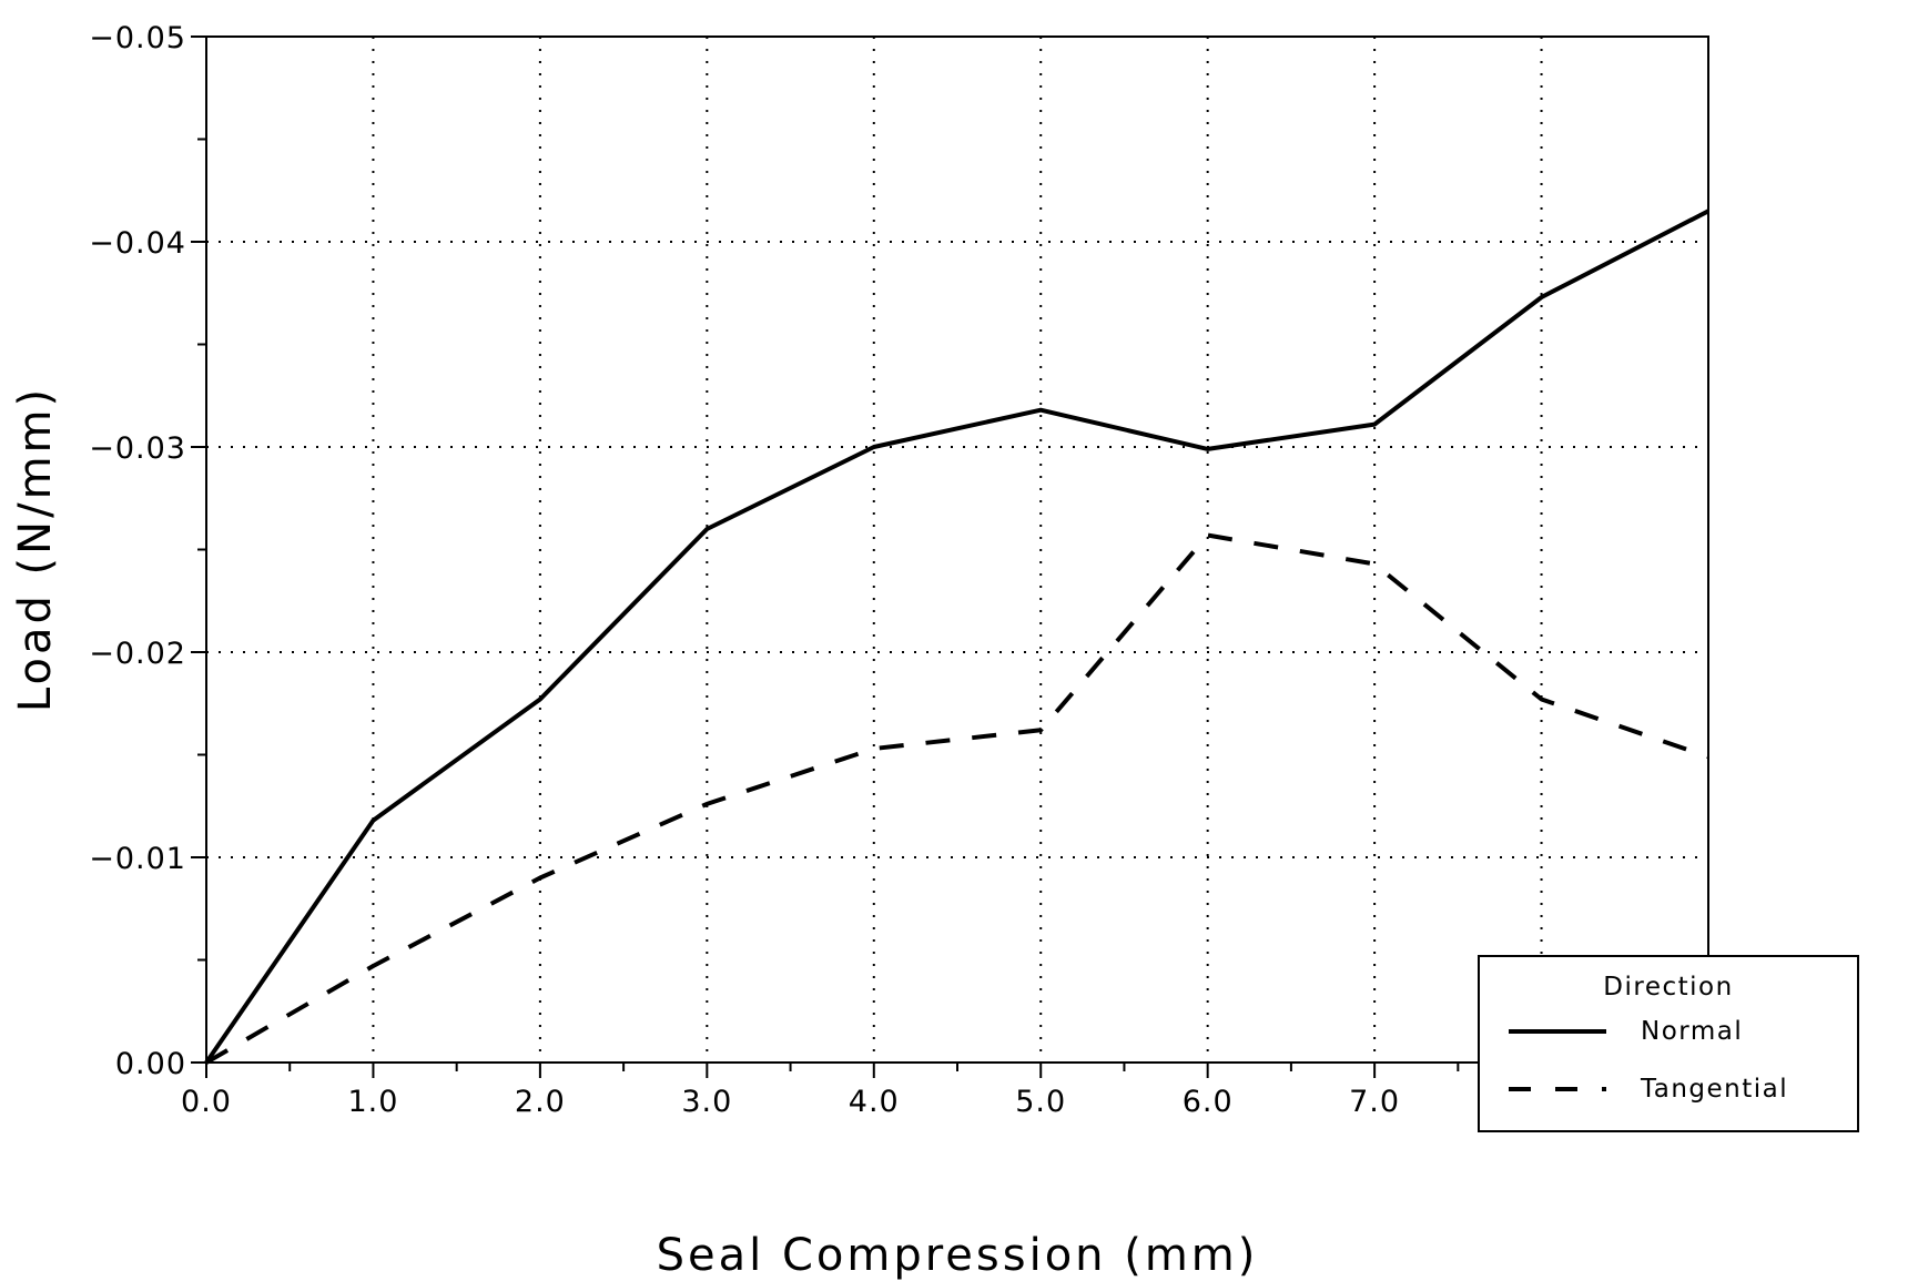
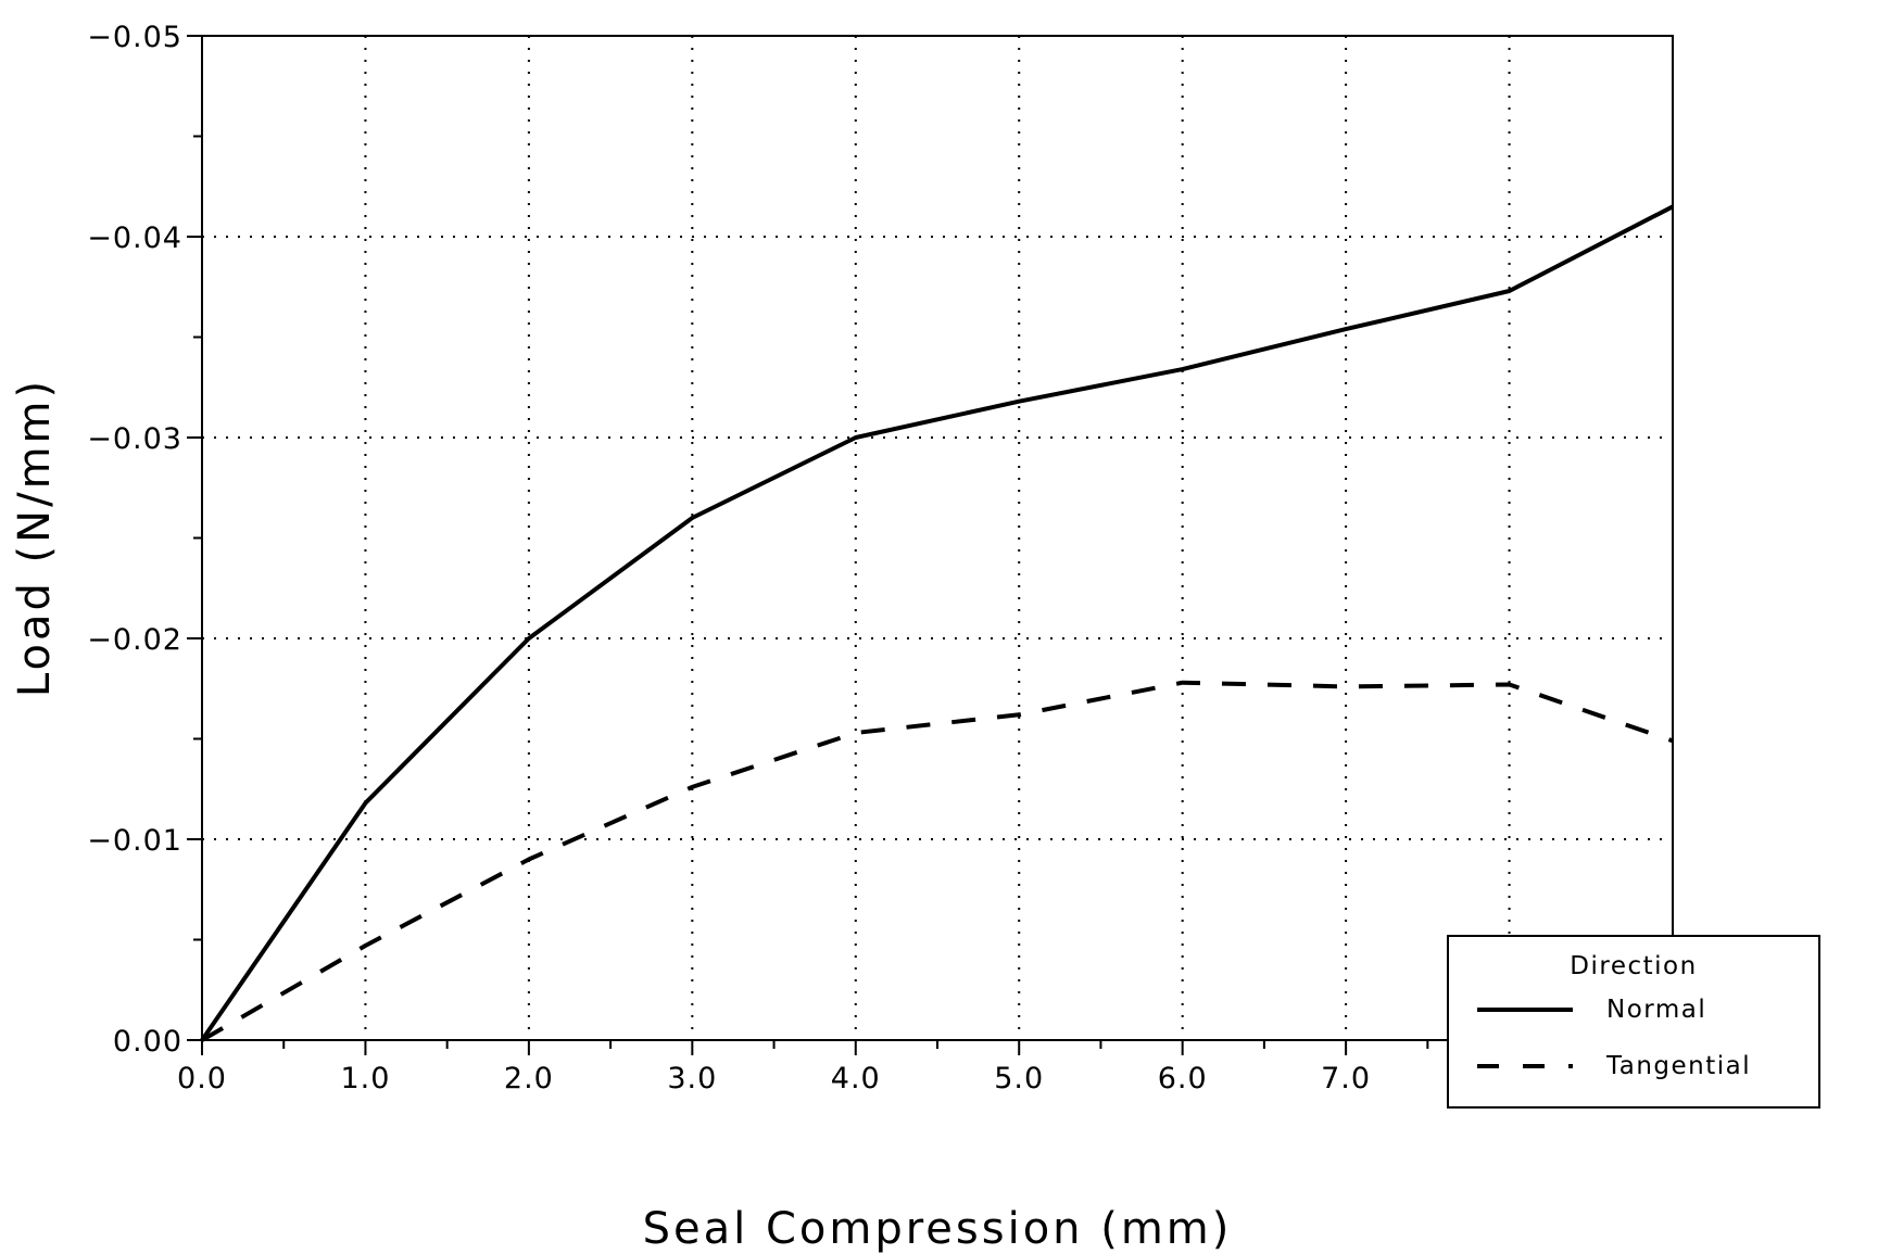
Normal/2.0: -0.0177 -> -0.0200
Normal/6.0: -0.0299 -> -0.0334
Tangential/6.0: -0.0257 -> -0.0178
Normal/7.0: -0.0311 -> -0.0354
Tangential/7.0: -0.0243 -> -0.0176
